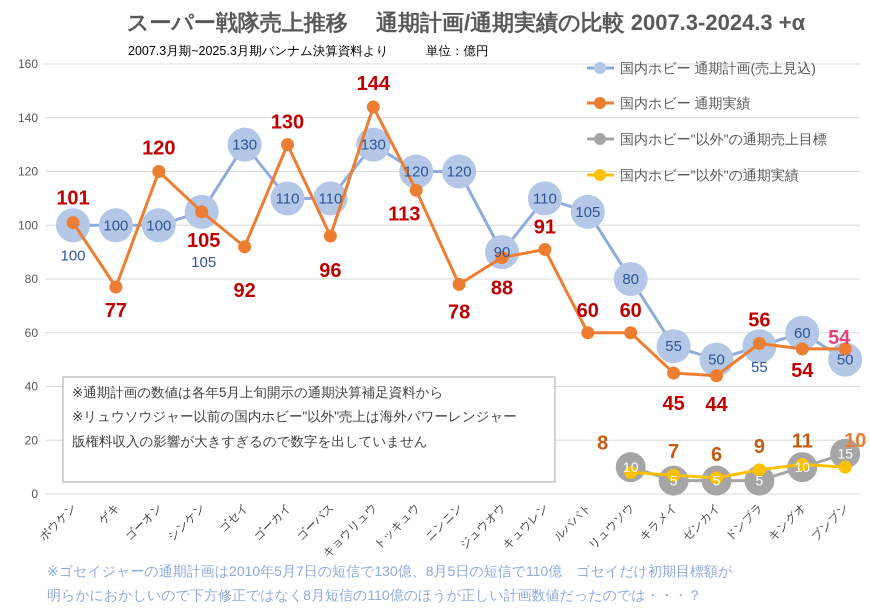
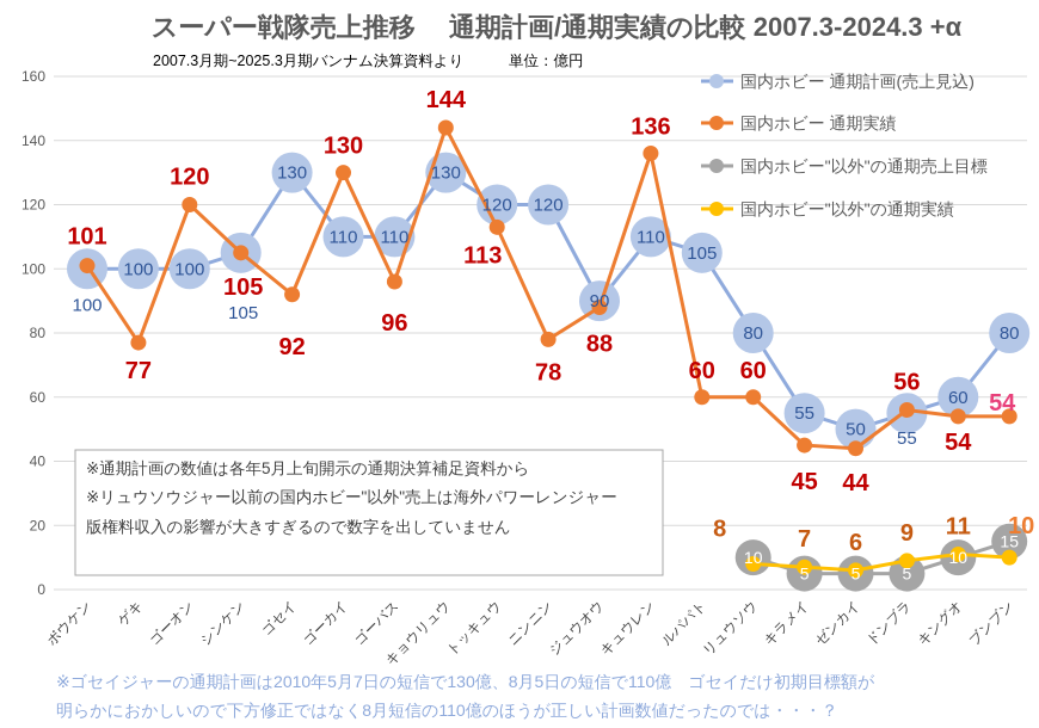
国内ホビー 通期実績/キュウレン: 91 -> 136
国内ホビー 通期計画(売上見込)/ブンブン: 50 -> 80
